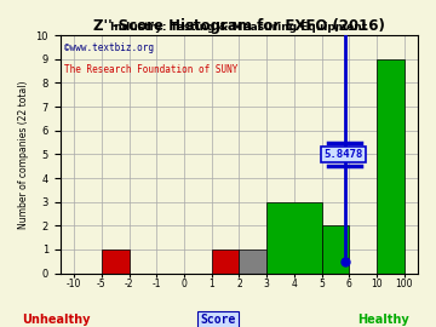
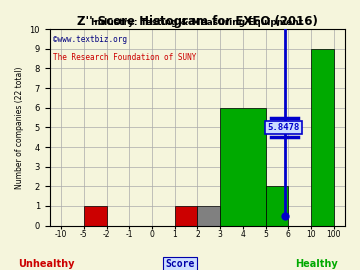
4: 3 -> 6
